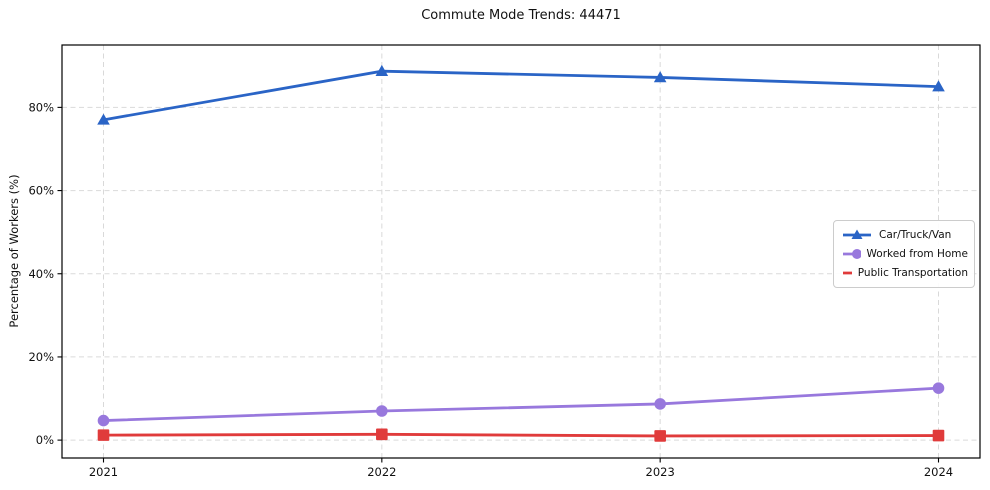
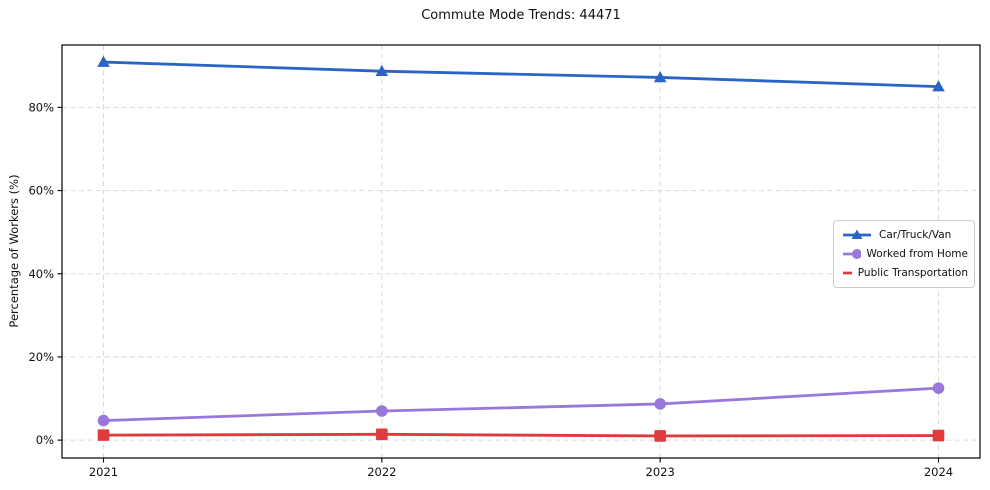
Car/Truck/Van/2021: 77% -> 91%
